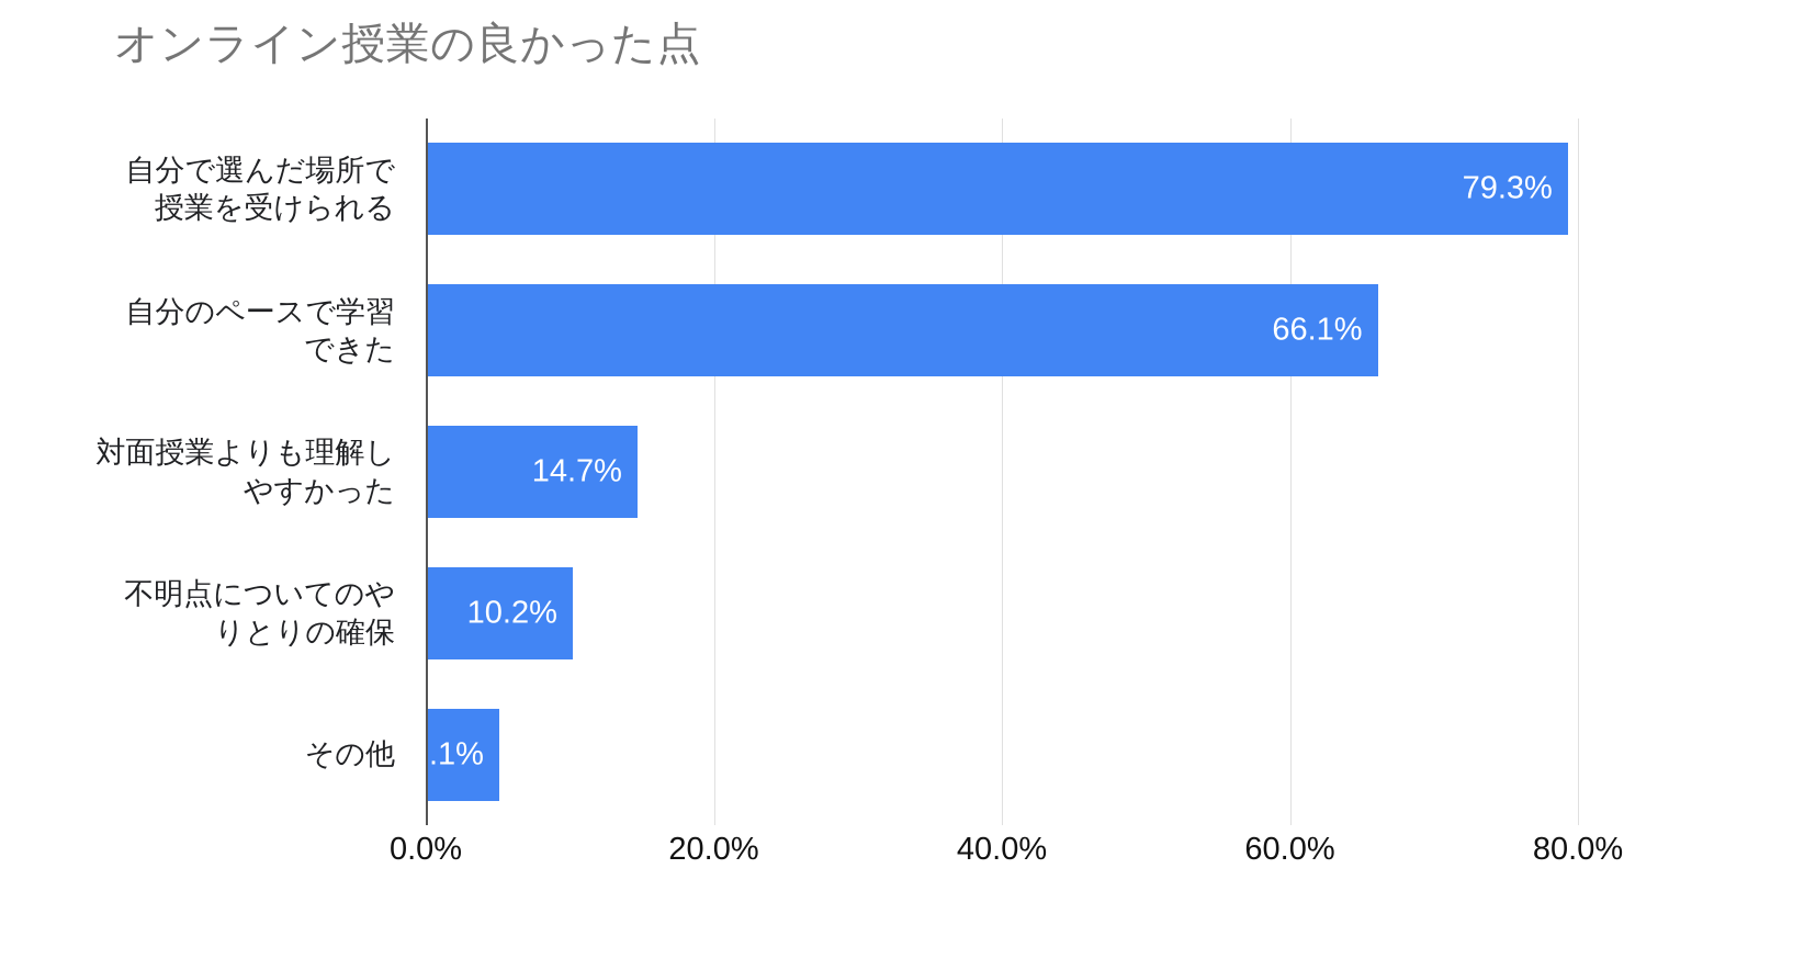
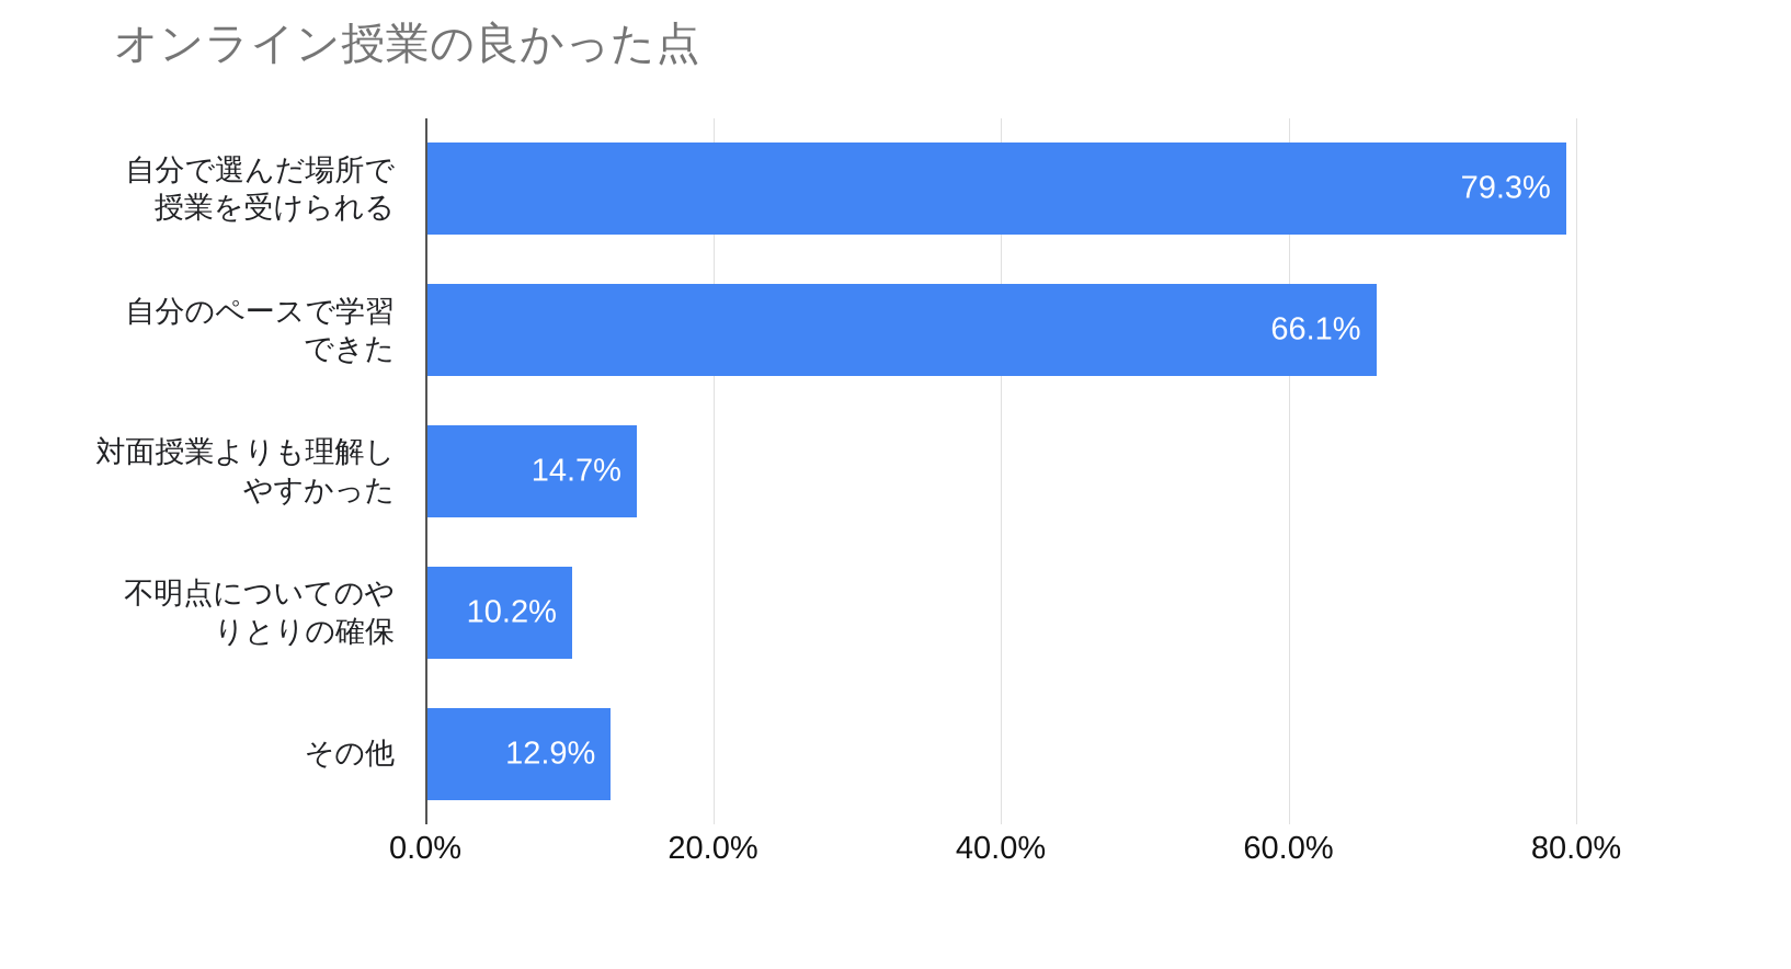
その他: 5.1% -> 12.9%
